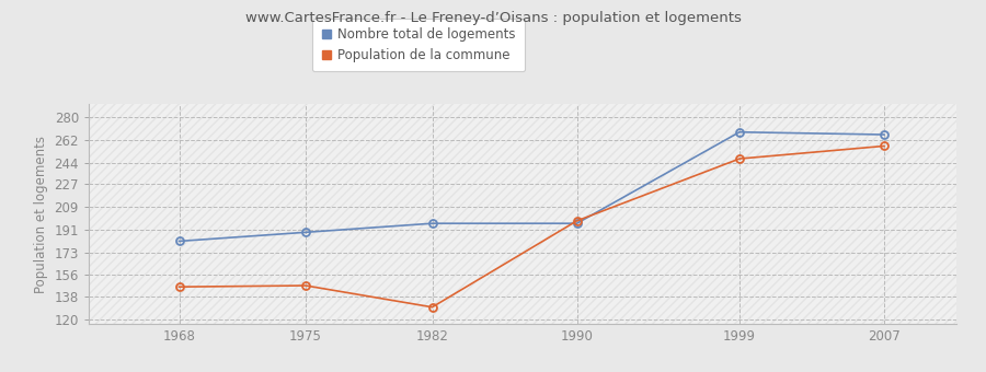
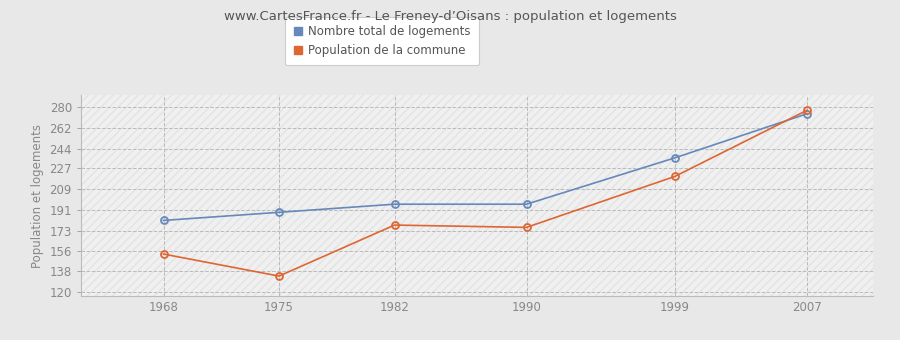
Population de la commune/1968: 146 -> 153
Population de la commune/1975: 147 -> 134
Population de la commune/1982: 130 -> 178
Population de la commune/1990: 198 -> 176
Nombre total de logements/1999: 268 -> 236
Population de la commune/1999: 247 -> 220
Nombre total de logements/2007: 266 -> 274
Population de la commune/2007: 257 -> 277
